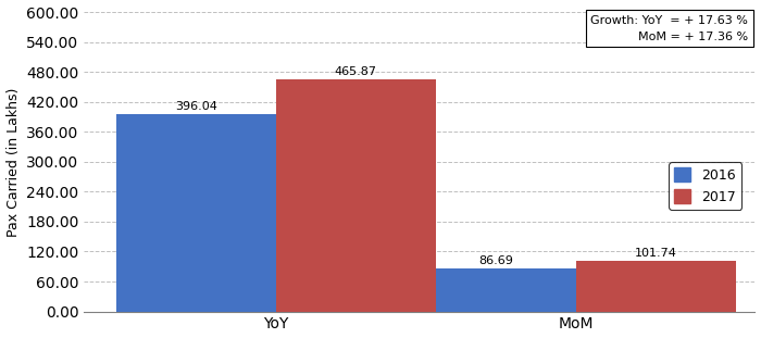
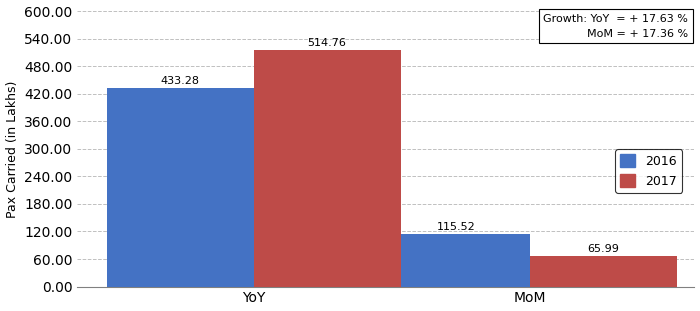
2016/YoY: 396.04 -> 433.28
2017/YoY: 465.87 -> 514.76
2016/MoM: 86.69 -> 115.52
2017/MoM: 101.74 -> 65.99
